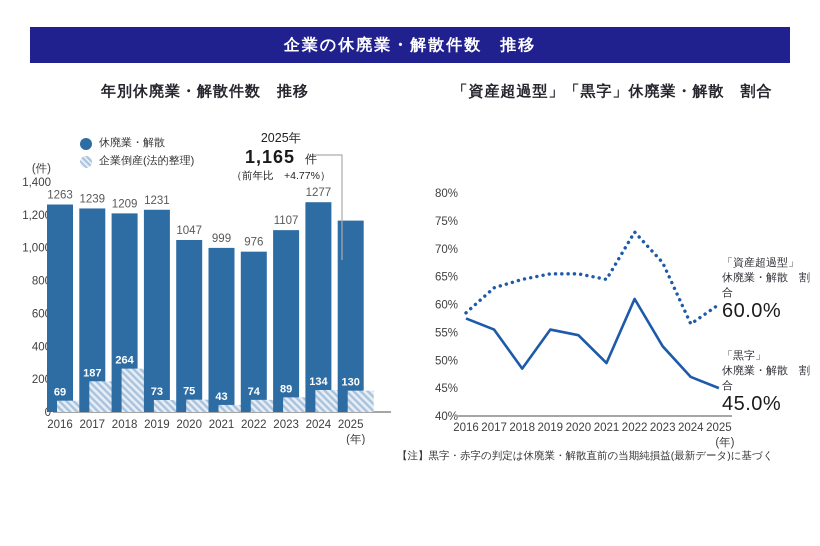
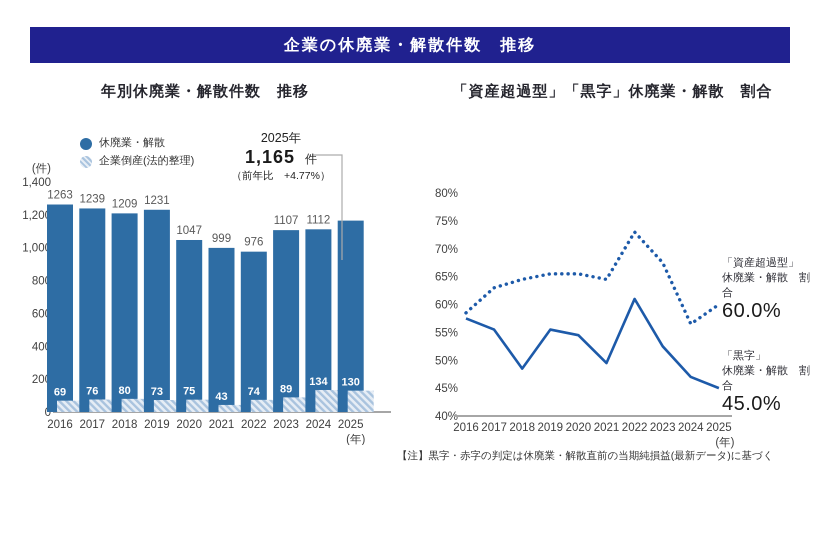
年別休廃業・解散件数 推移/企業倒産(法的整理)/2017: 187 -> 76
年別休廃業・解散件数 推移/企業倒産(法的整理)/2018: 264 -> 80
年別休廃業・解散件数 推移/休廃業・解散/2024: 1277 -> 1112
